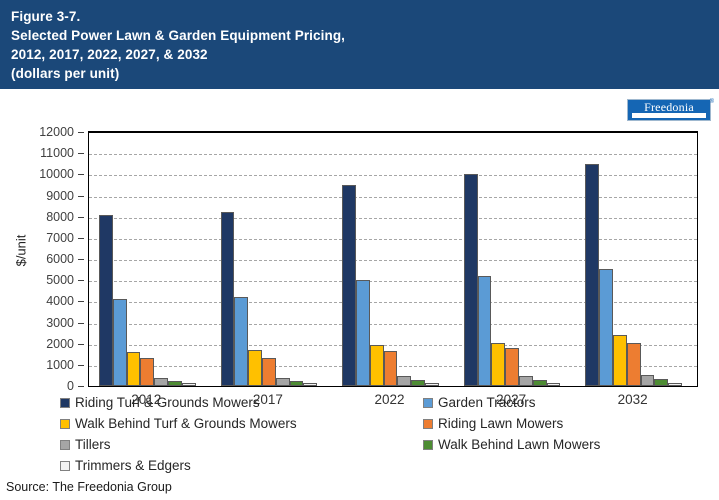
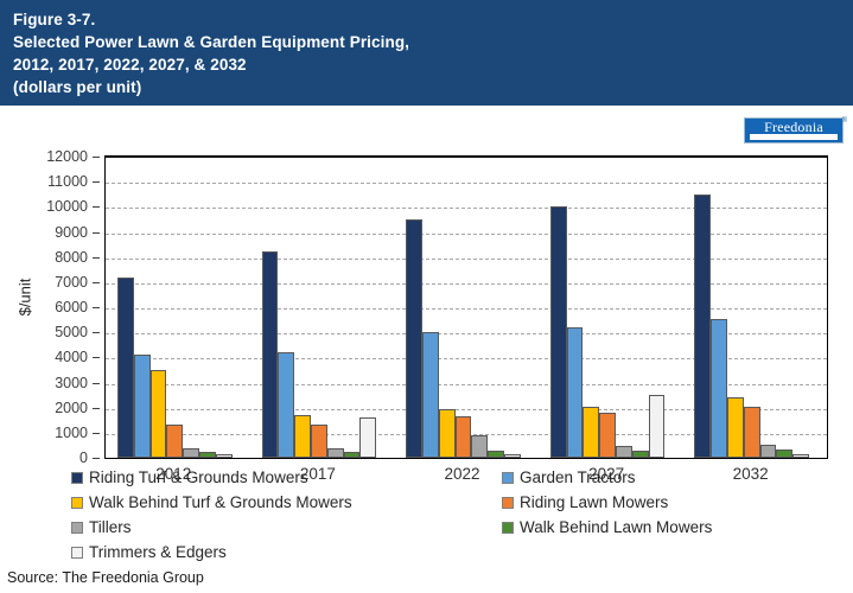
Riding Turf & Grounds Mowers/2012: 8100 -> 7200
Walk Behind Turf & Grounds Mowers/2012: 1600 -> 3500
Trimmers & Edgers/2017: 100 -> 1600
Tillers/2022: 400 -> 900
Trimmers & Edgers/2027: 100 -> 2500
